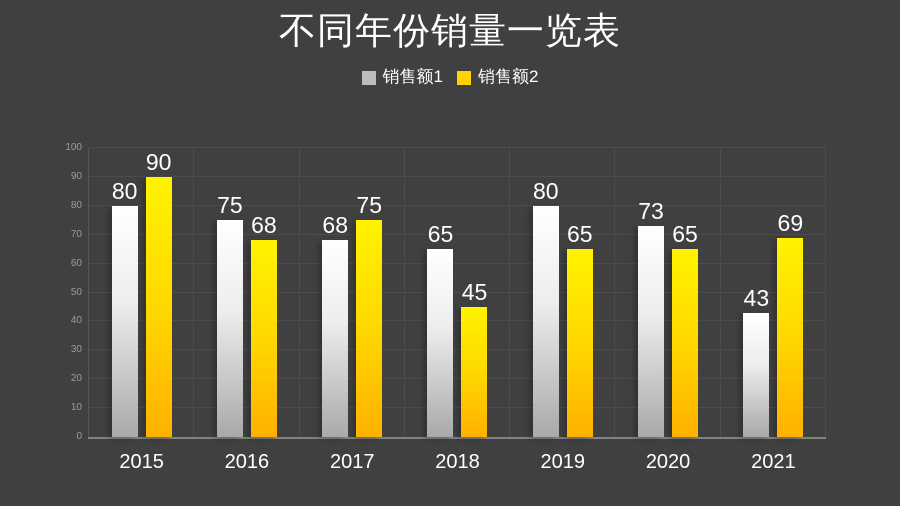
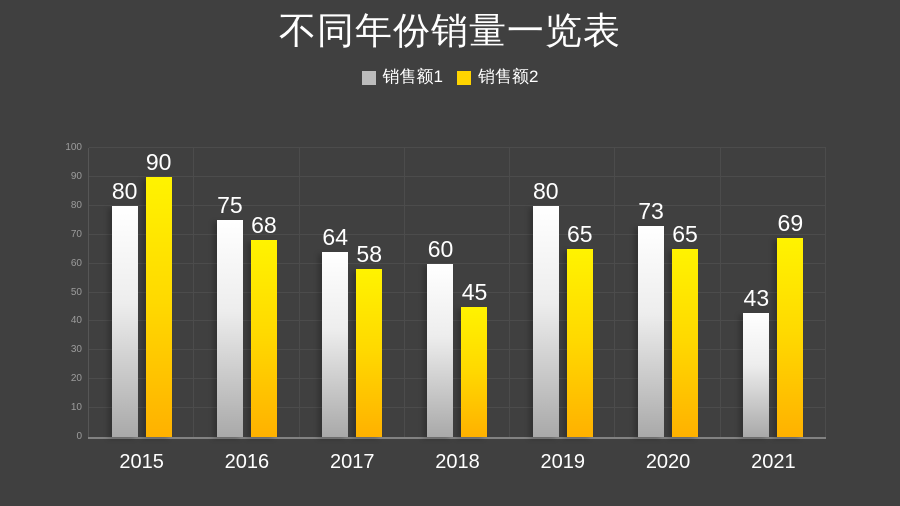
销售额1/2017: 68 -> 64
销售额2/2017: 75 -> 58
销售额1/2018: 65 -> 60
